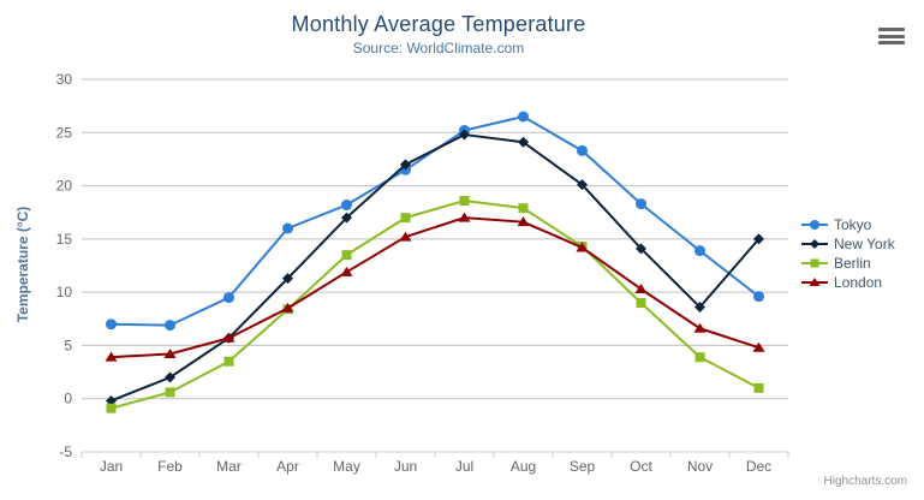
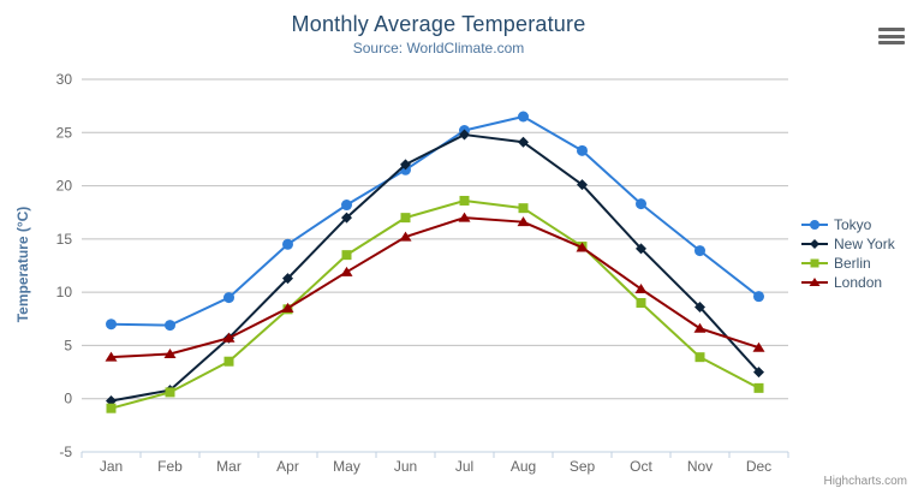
New York/Feb: 2 -> 1
Tokyo/Apr: 16 -> 14
New York/Dec: 15 -> 2
